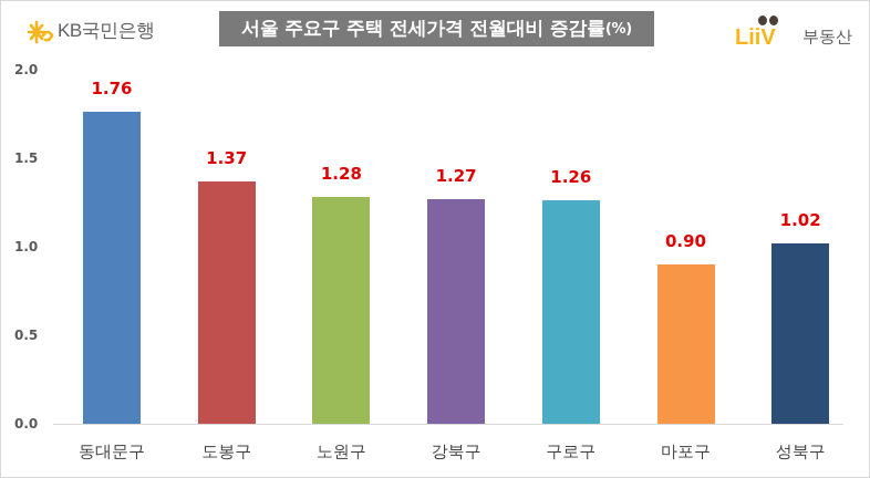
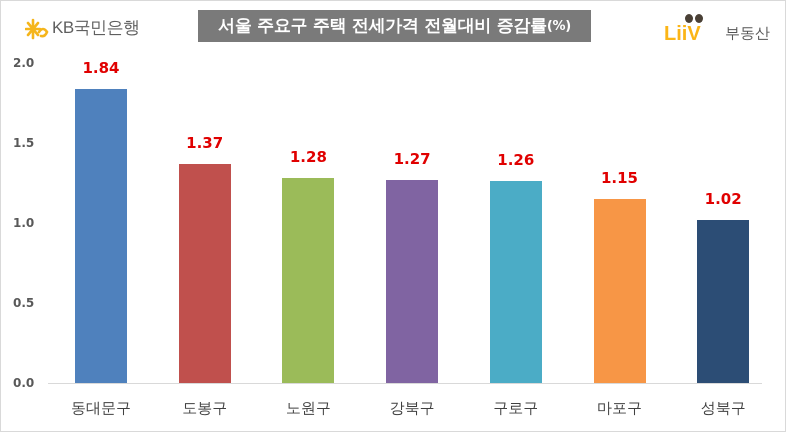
동대문구: 1.76 -> 1.84
마포구: 0.90 -> 1.15
